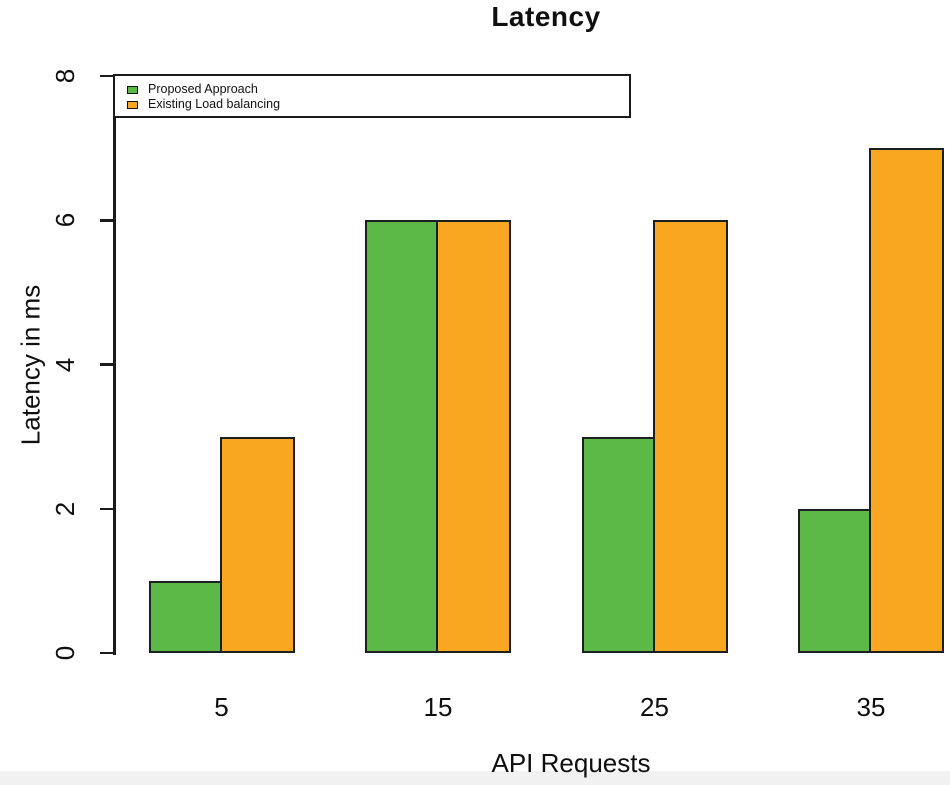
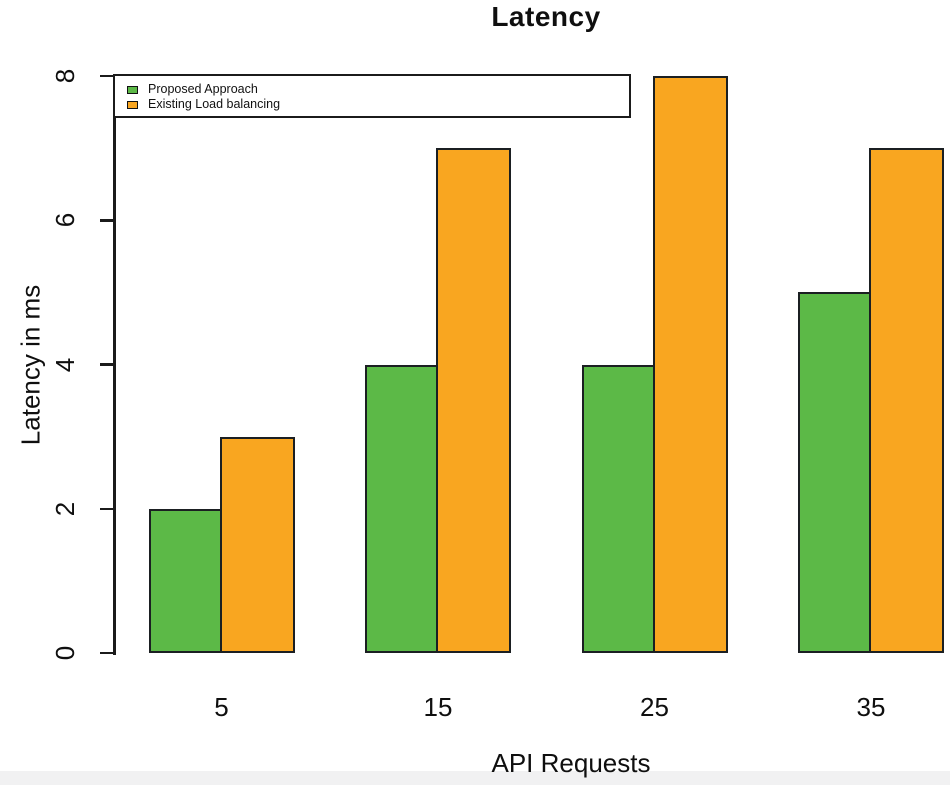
Proposed Approach/5: 1 -> 2
Proposed Approach/15: 6 -> 4
Existing Load balancing/15: 6 -> 7
Proposed Approach/25: 3 -> 4
Existing Load balancing/25: 6 -> 8
Proposed Approach/35: 2 -> 5
